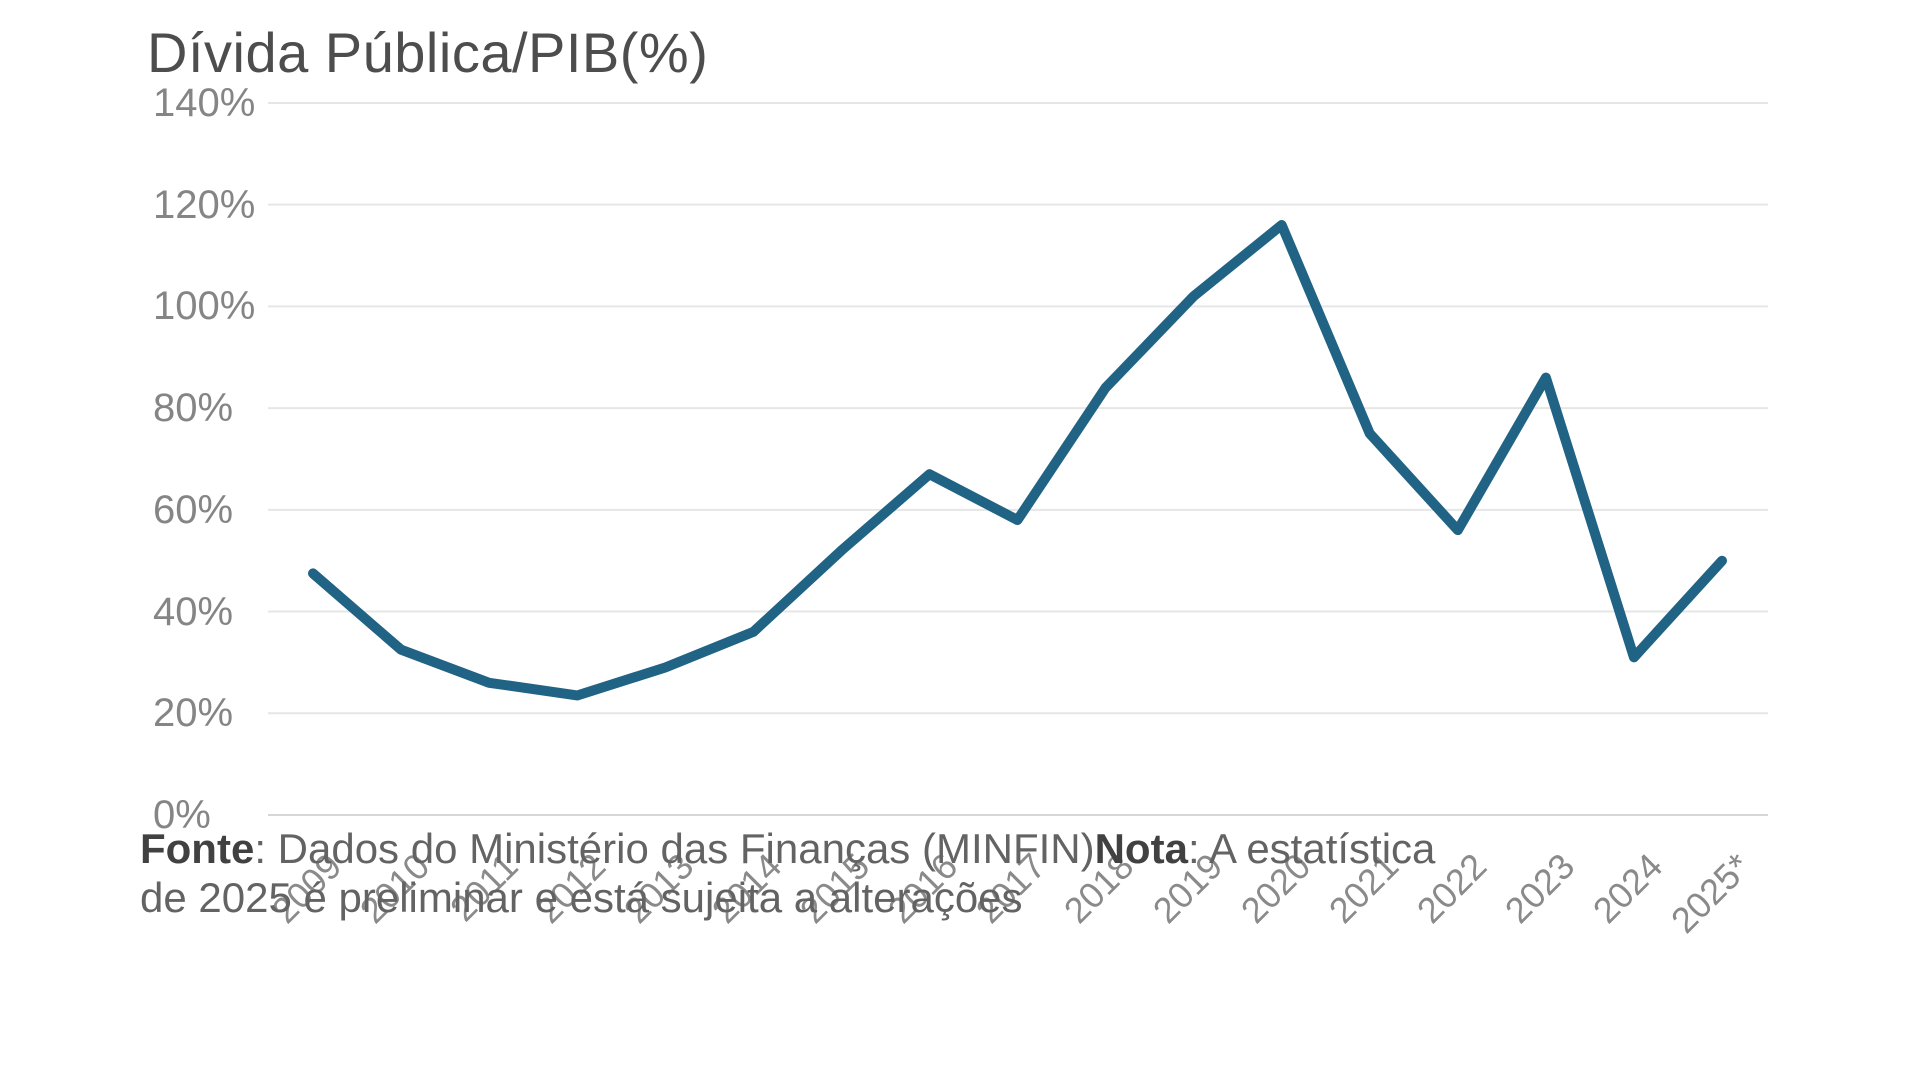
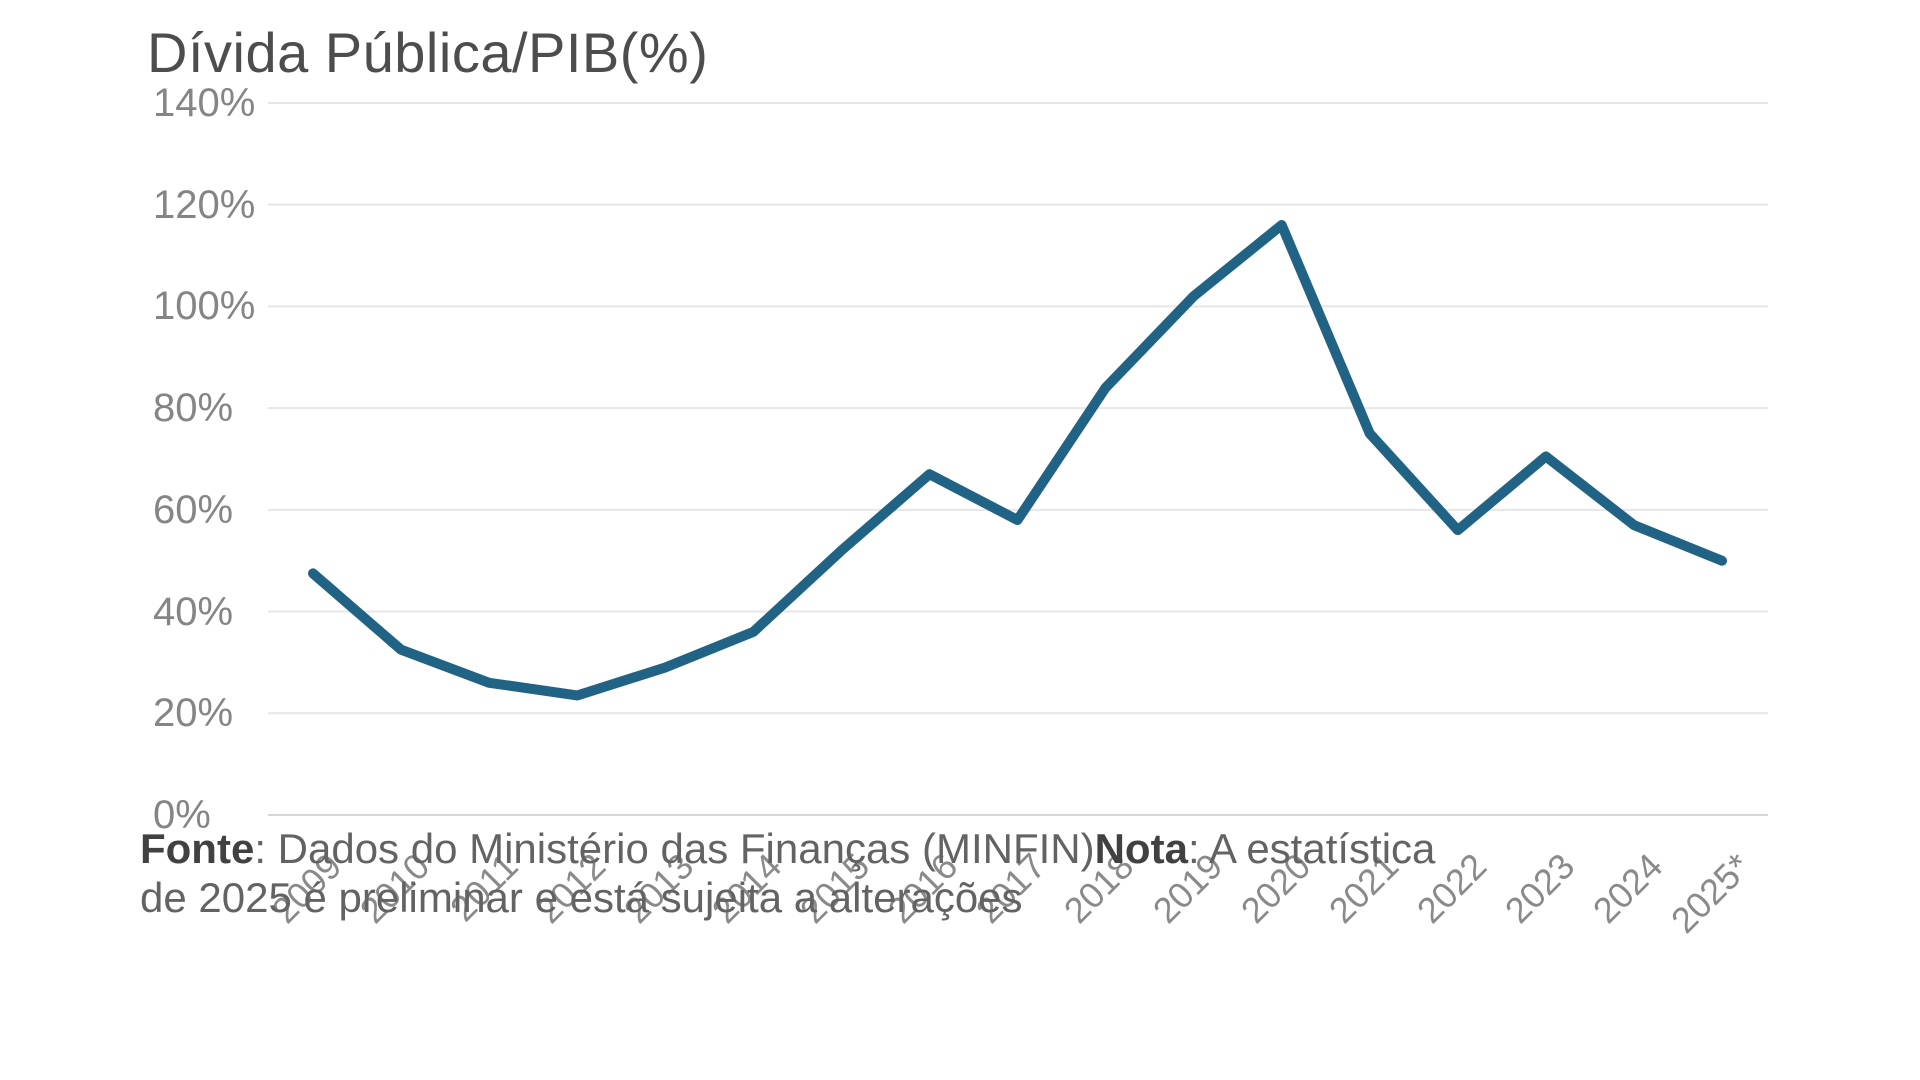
2023: 86% -> 70%
2024: 31% -> 57%
